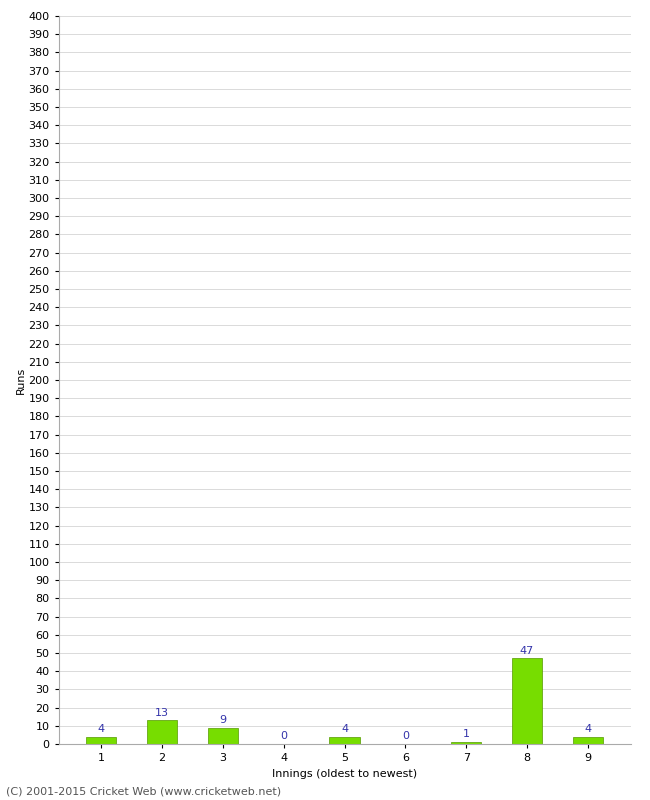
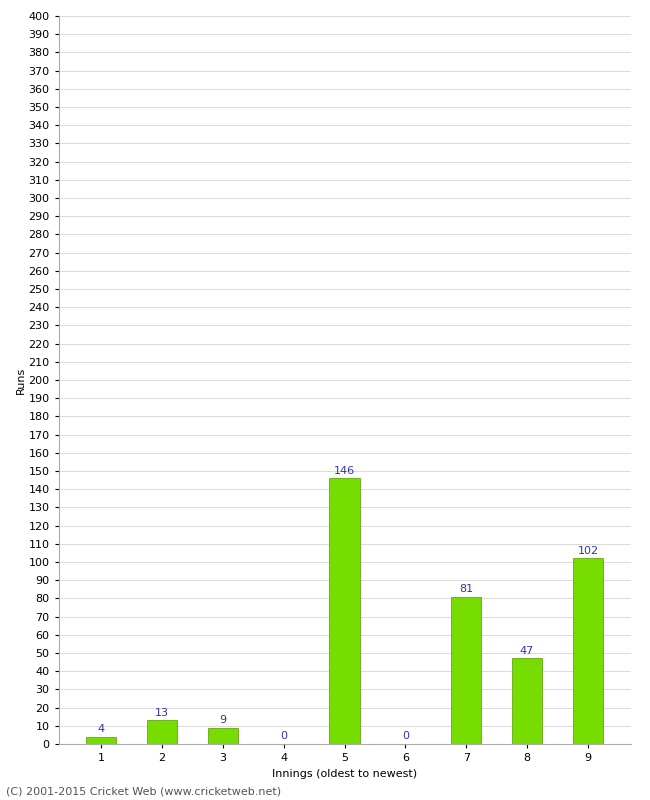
5: 4 -> 146
7: 1 -> 81
9: 4 -> 102
